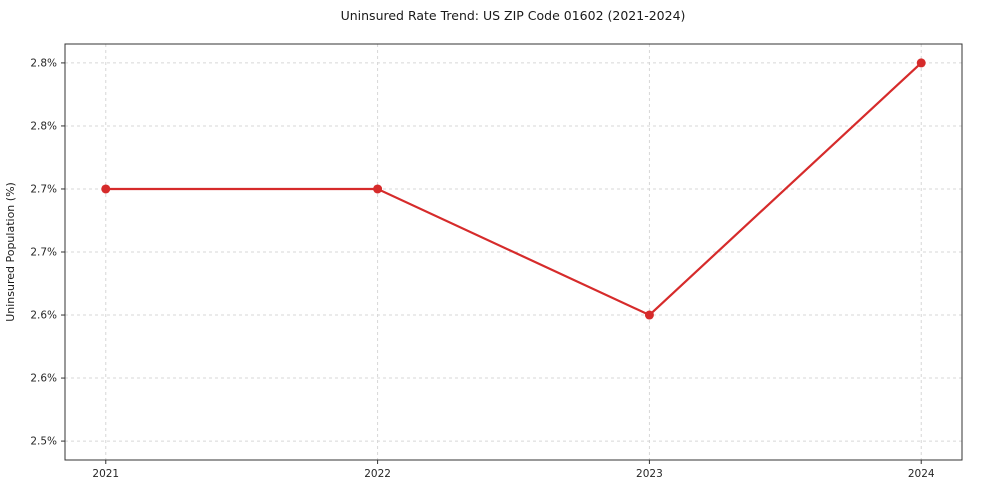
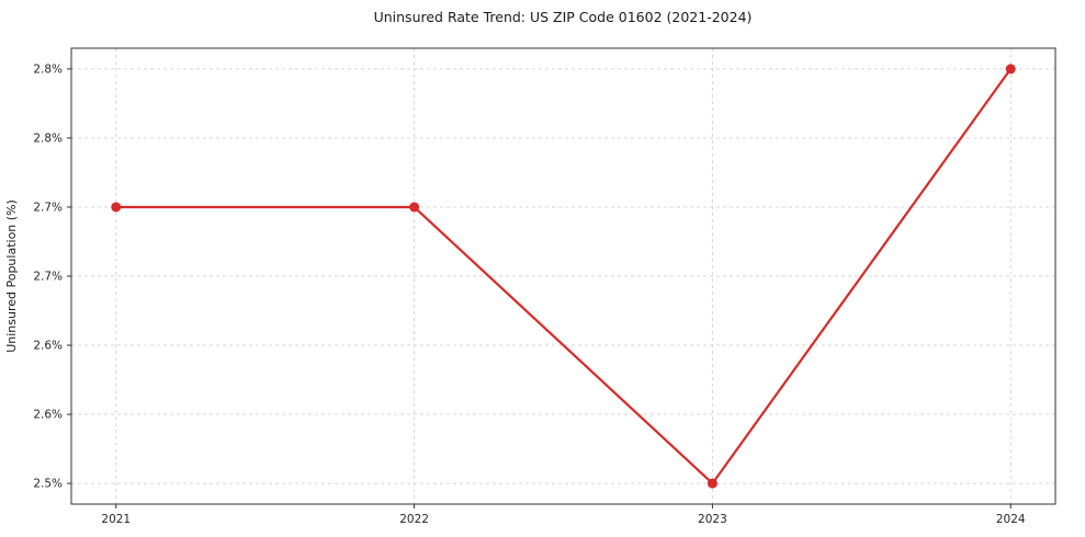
2023: 2.6% -> 2.5%
